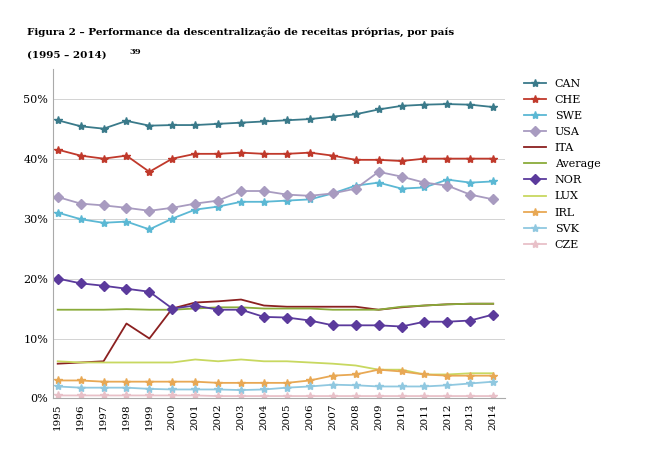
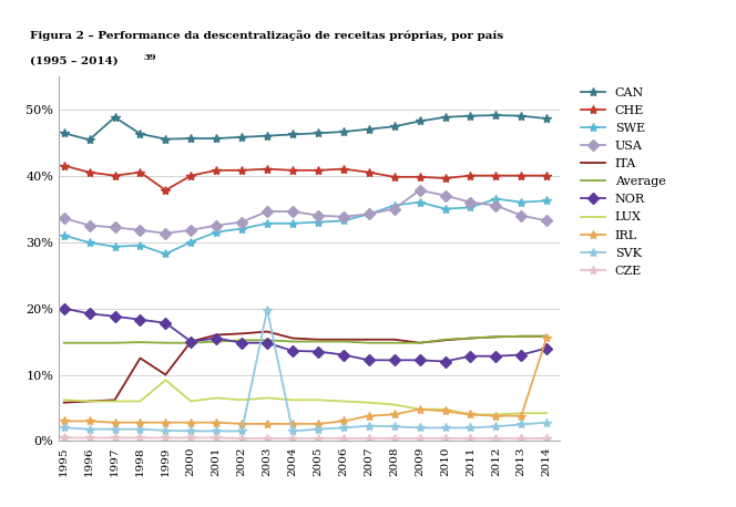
CAN/1997: 45.0% -> 48.8%
LUX/1999: 6.0% -> 9.2%
SVK/2003: 1.4% -> 19.8%
IRL/2014: 3.8% -> 15.6%
